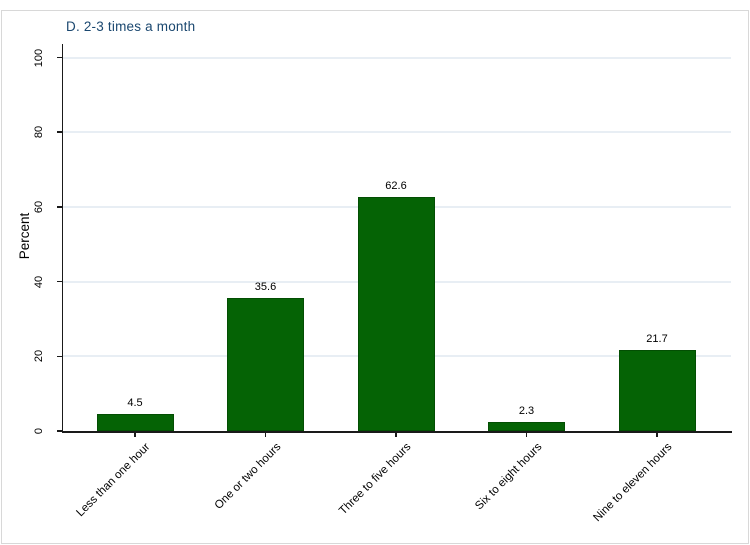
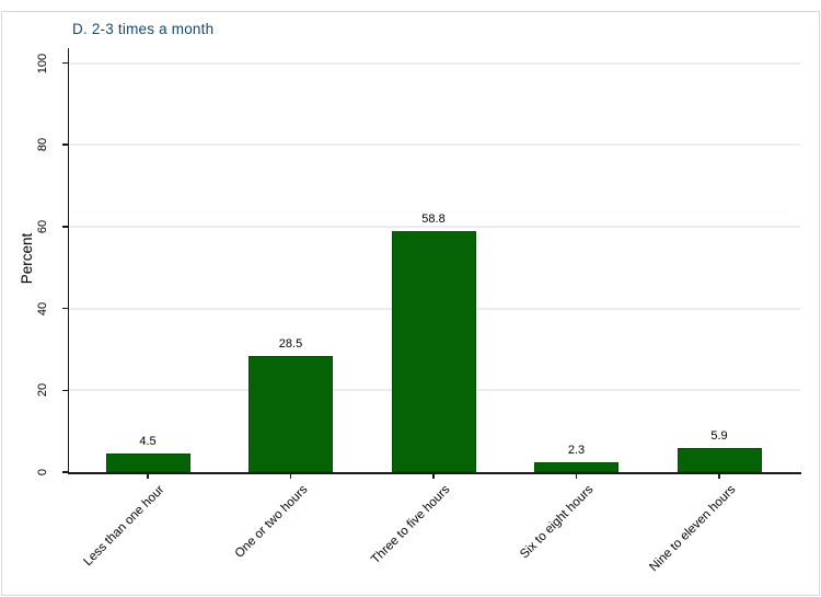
One or two hours: 35.6 -> 28.5
Three to five hours: 62.6 -> 58.8
Nine to eleven hours: 21.7 -> 5.9
